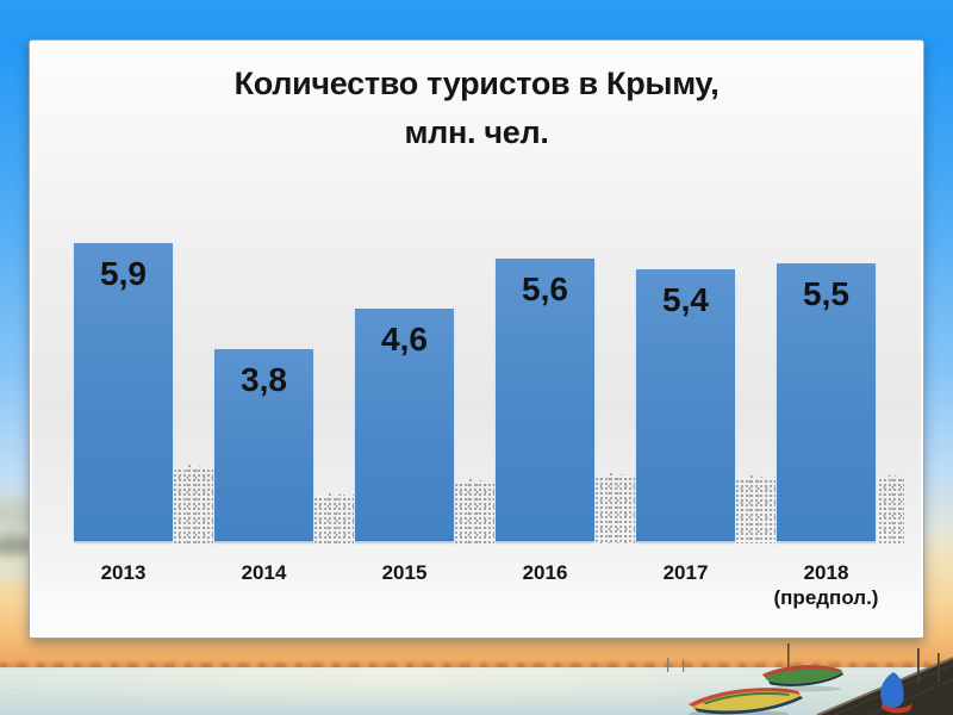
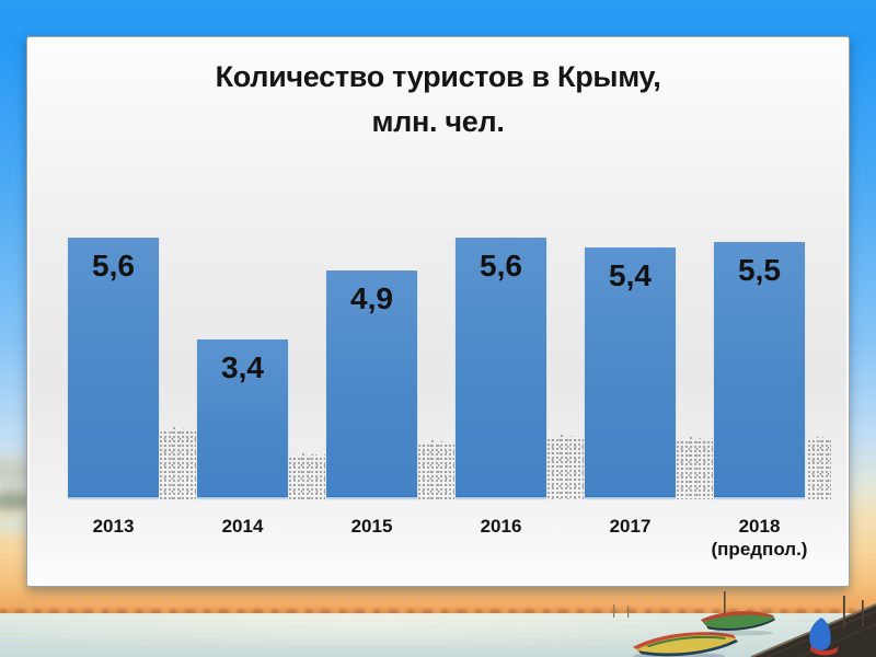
2013: 5,9 -> 5,6
2014: 3,8 -> 3,4
2015: 4,6 -> 4,9
